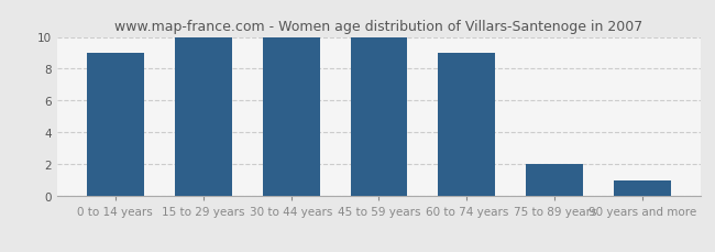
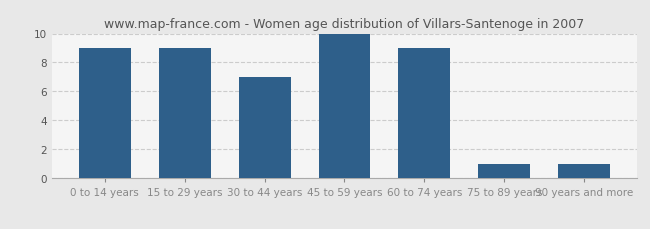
15 to 29 years: 10 -> 9
30 to 44 years: 10 -> 7
75 to 89 years: 2 -> 1
